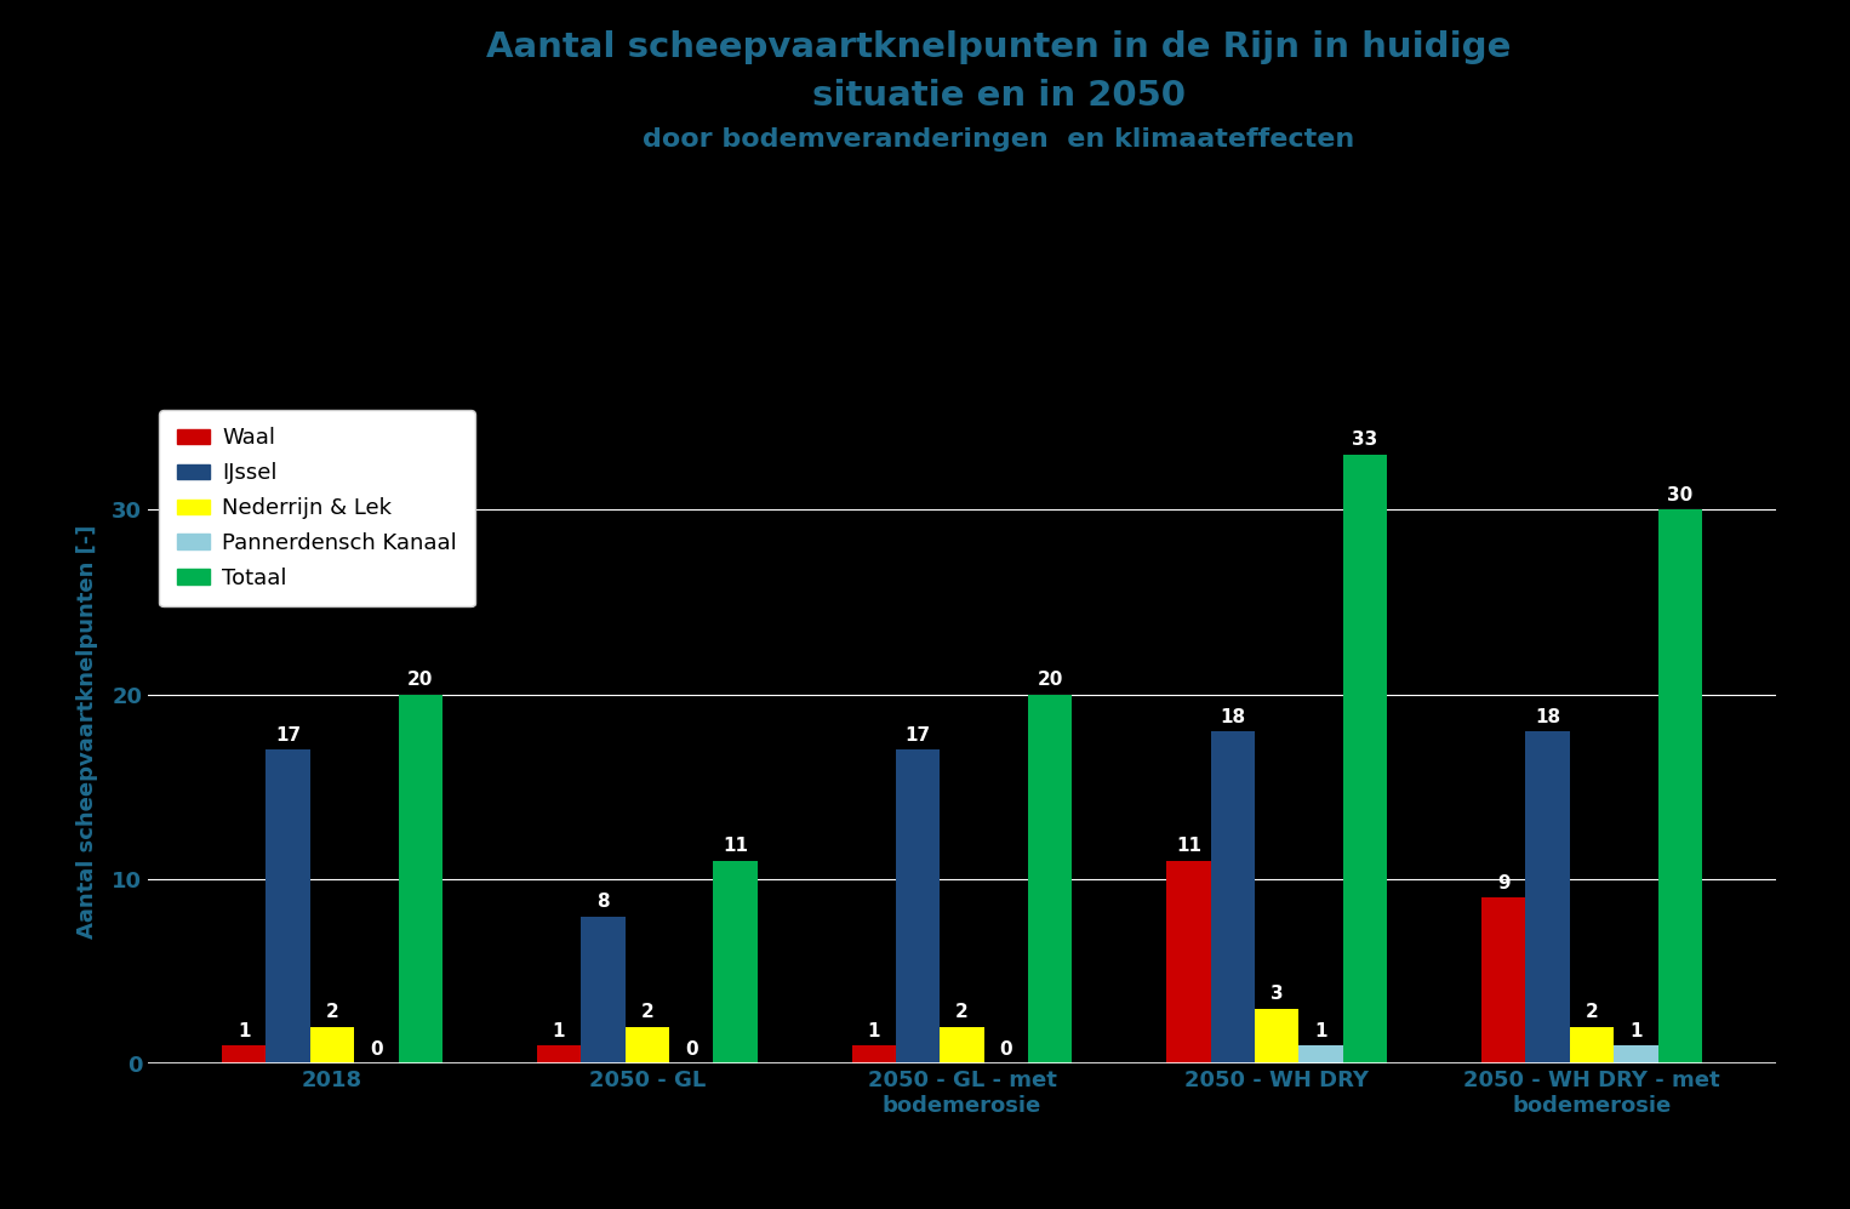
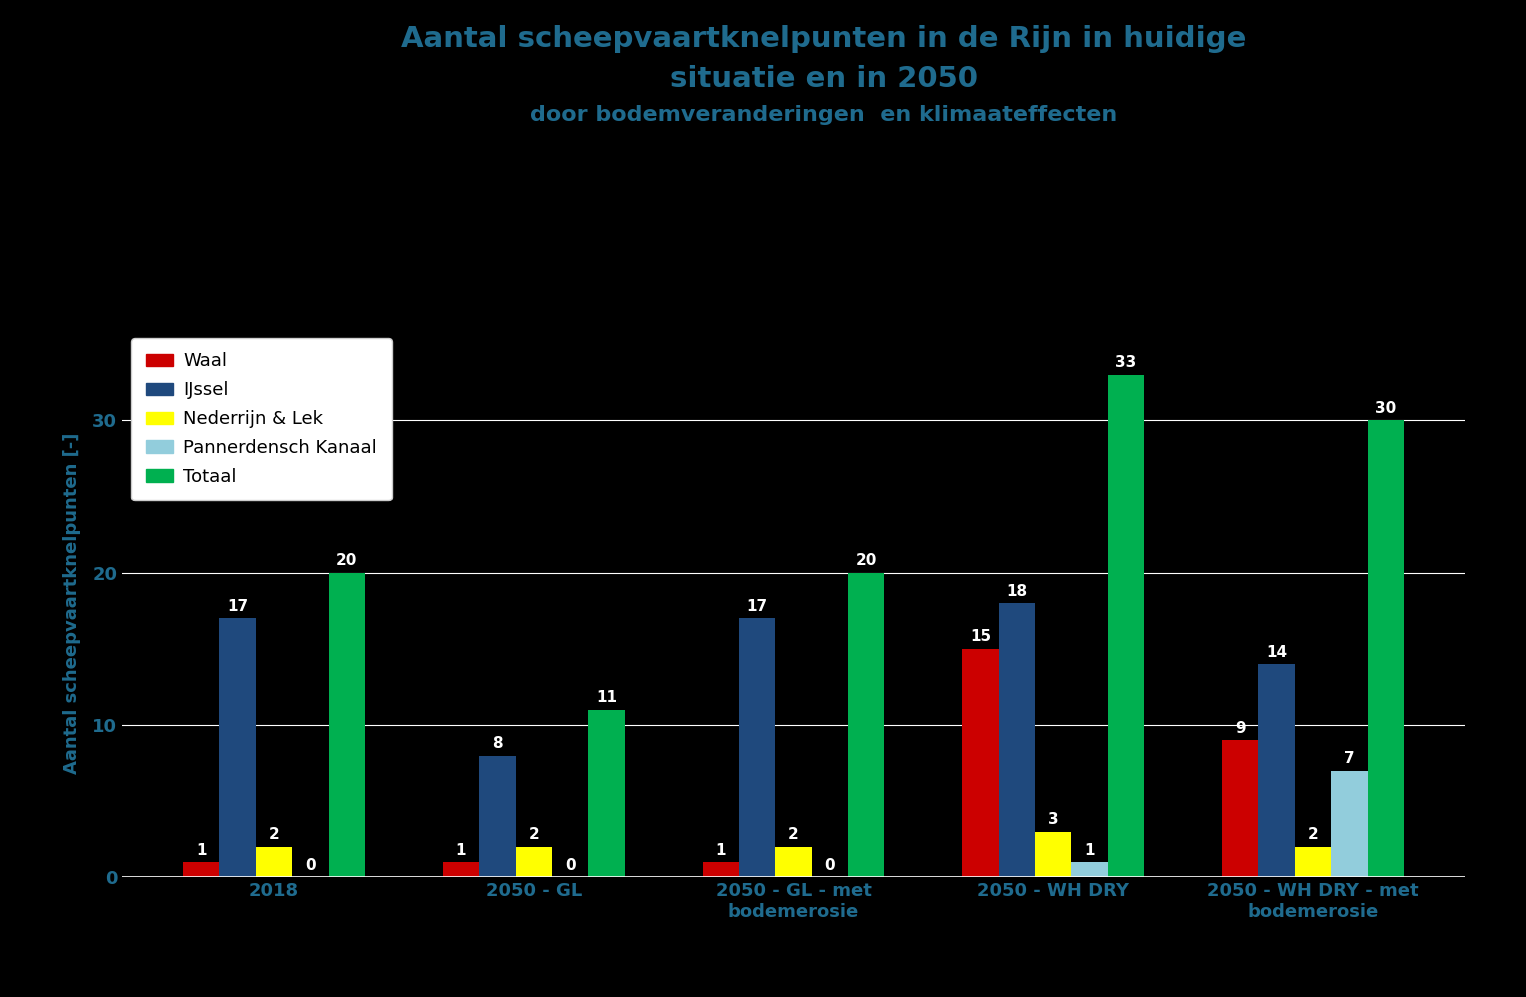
Waal/2050 - WH DRY: 11 -> 15
IJssel/2050 - WH DRY - met bodemerosie: 18 -> 14
Pannerdensch Kanaal/2050 - WH DRY - met bodemerosie: 1 -> 7
